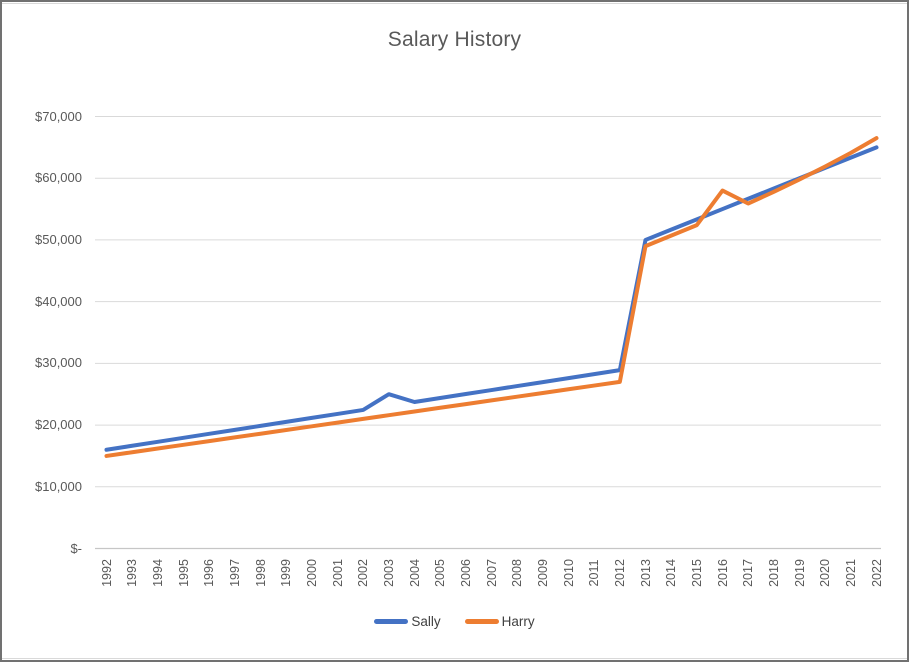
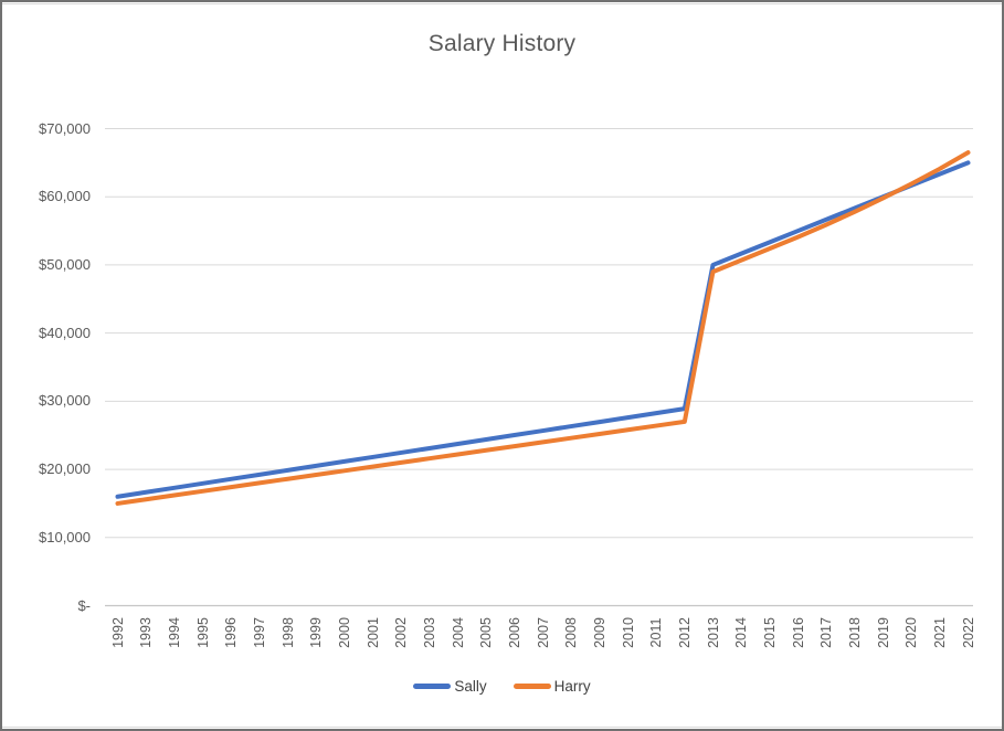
Sally/2003: $25000 -> $23000
Harry/2016: $58000 -> $54000
